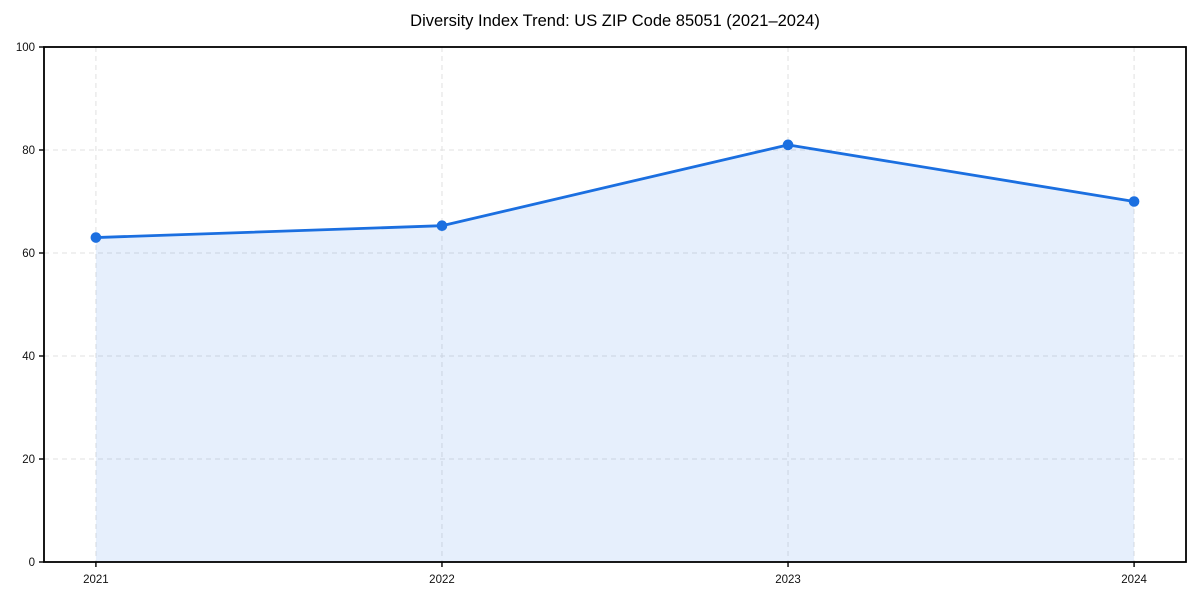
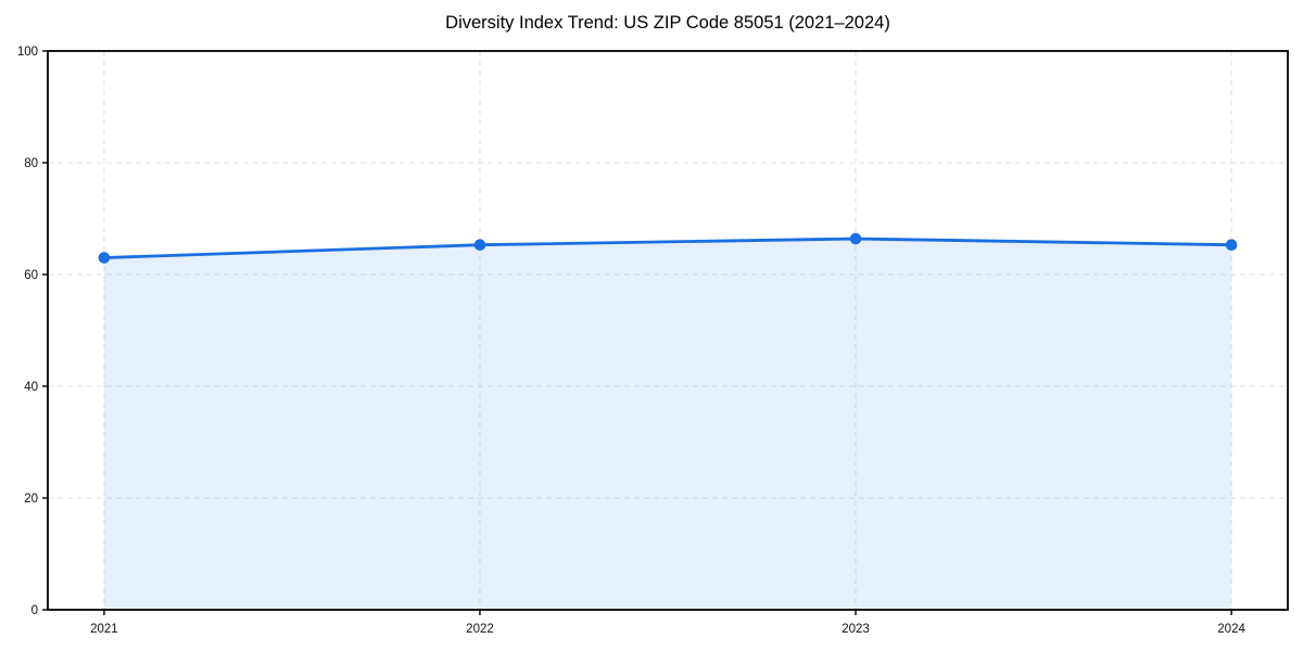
2023: 81 -> 66
2024: 70 -> 65
